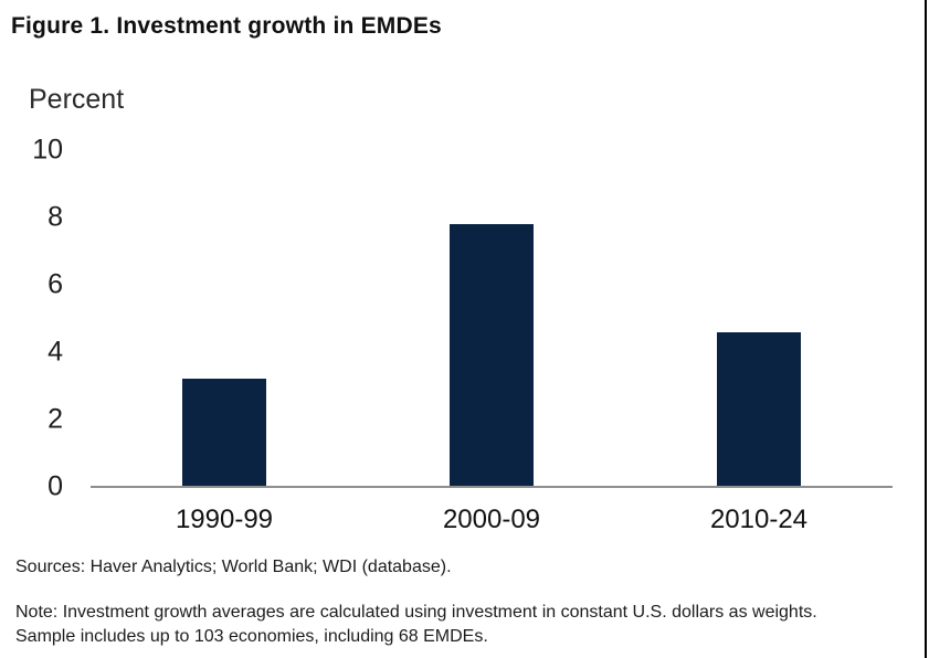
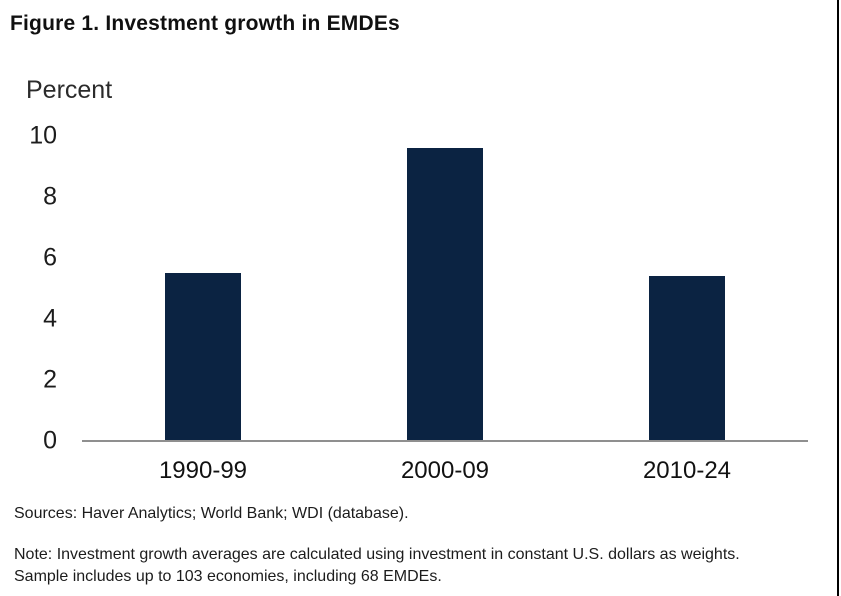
1990-99: 3.2 -> 5.5
2000-09: 7.8 -> 9.6
2010-24: 4.6 -> 5.4
